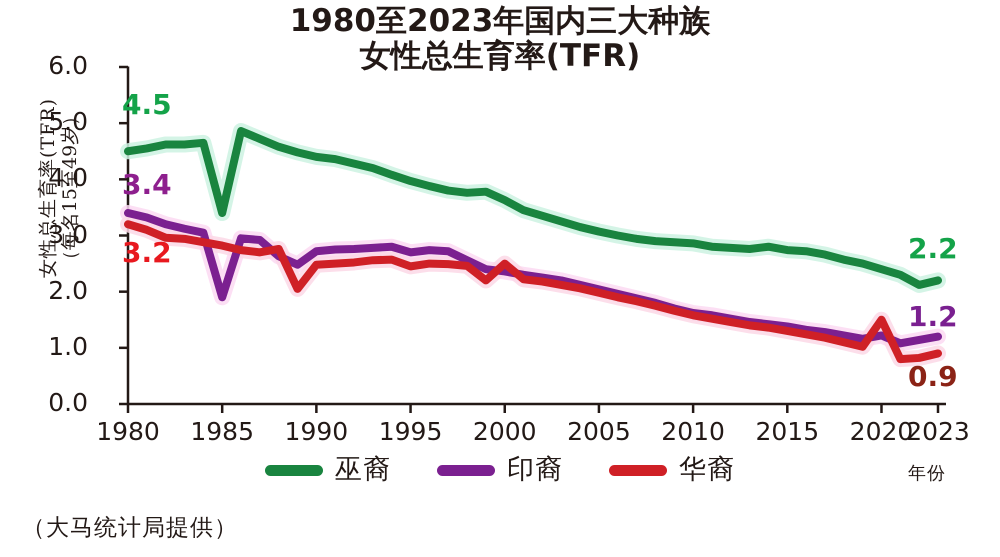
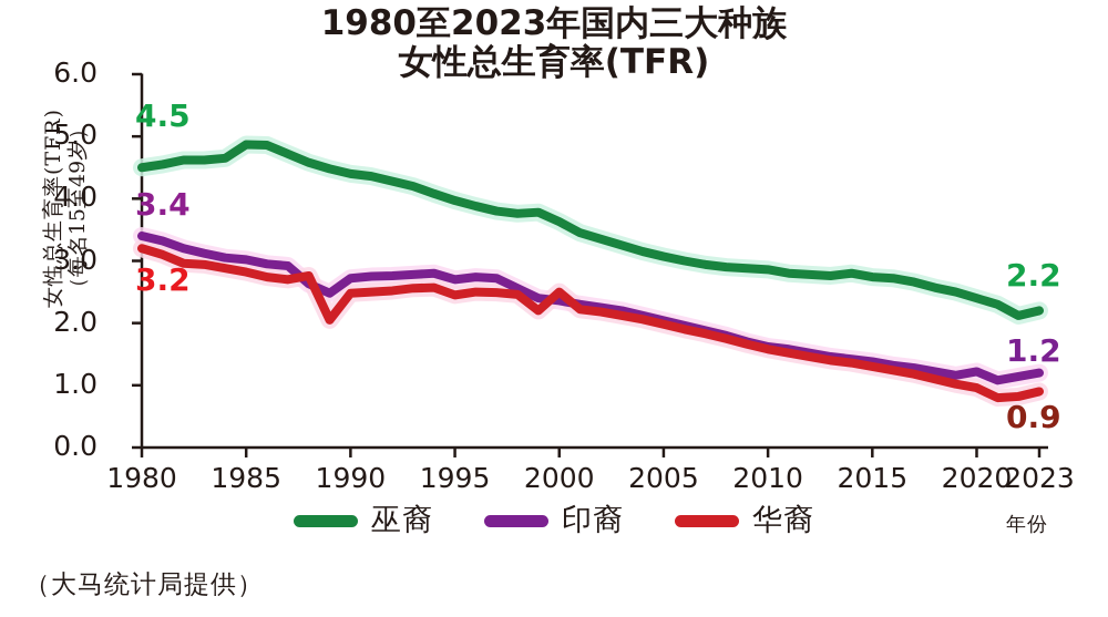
巫裔/1985: 3.4 -> 4.9
印裔/1985: 1.9 -> 3.0
华裔/2020: 1.5 -> 1.0
